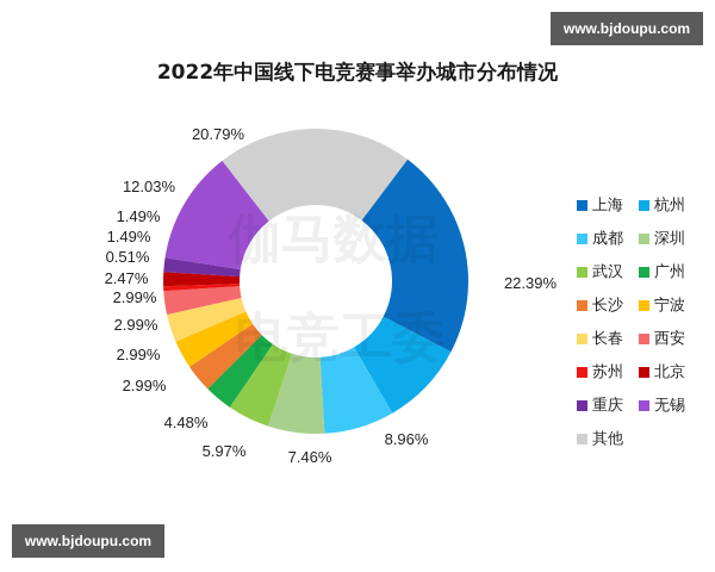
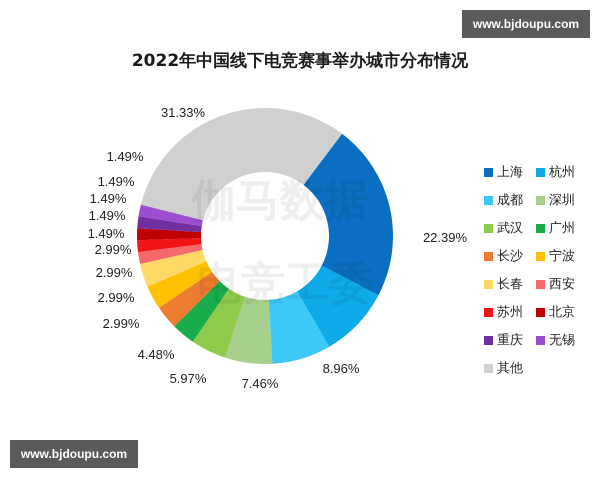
西安: 2.47% -> 1.49%
苏州: 0.51% -> 1.49%
无锡: 12.03% -> 1.49%
其他: 20.79% -> 31.33%
